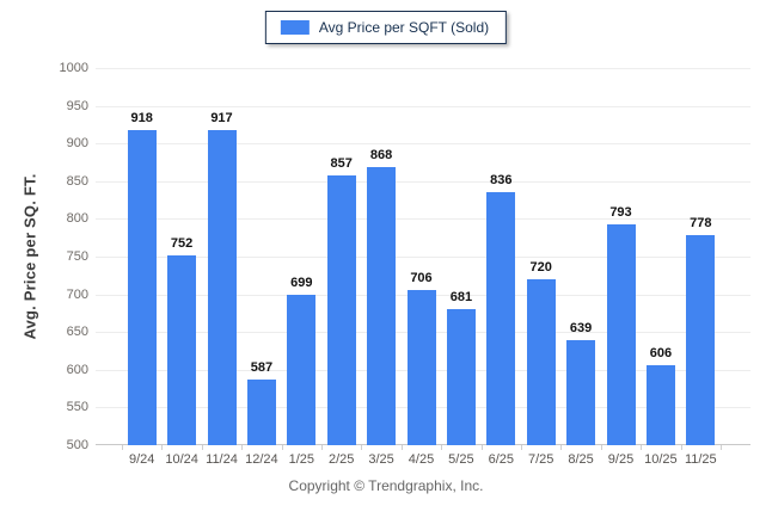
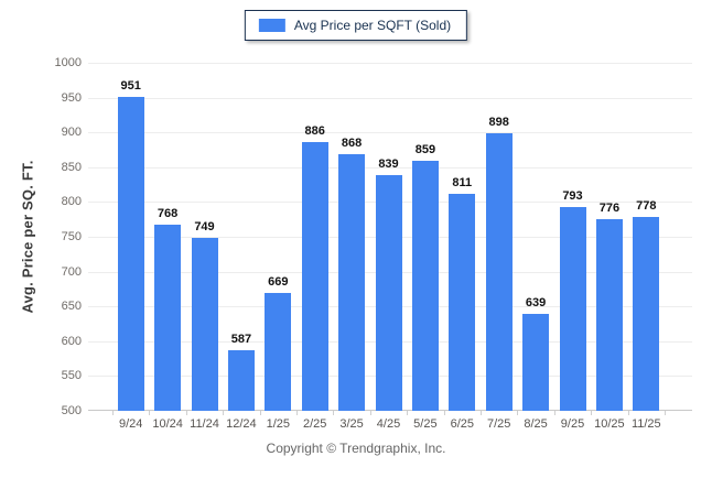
9/24: 918 -> 951
10/24: 752 -> 768
11/24: 917 -> 749
1/25: 699 -> 669
2/25: 857 -> 886
4/25: 706 -> 839
5/25: 681 -> 859
6/25: 836 -> 811
7/25: 720 -> 898
10/25: 606 -> 776
